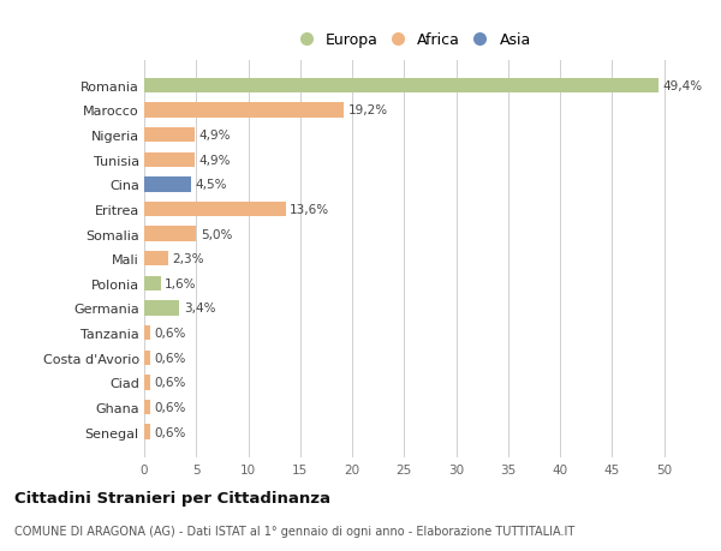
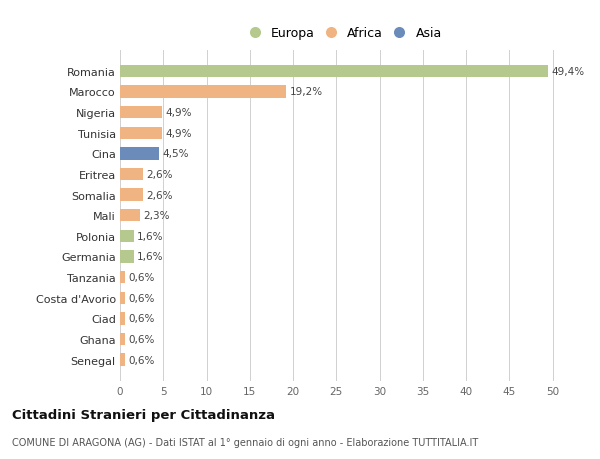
Eritrea: 13,6% -> 2,6%
Somalia: 5,0% -> 2,6%
Germania: 3,4% -> 1,6%
